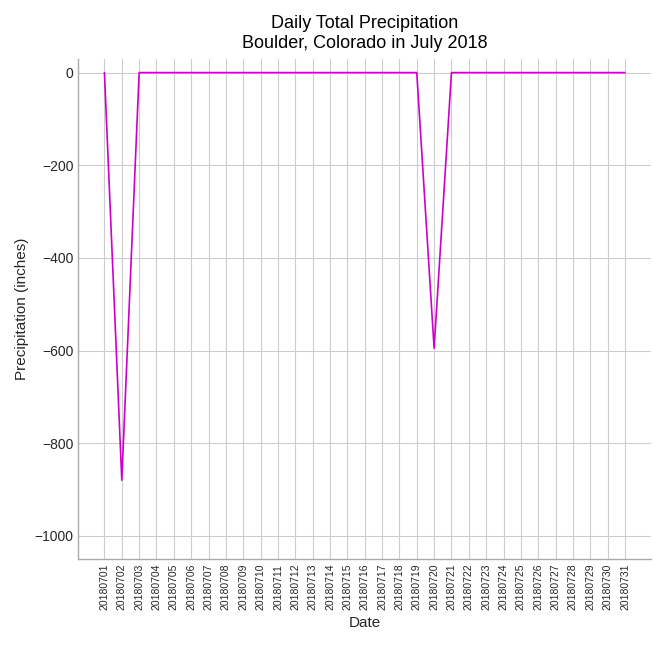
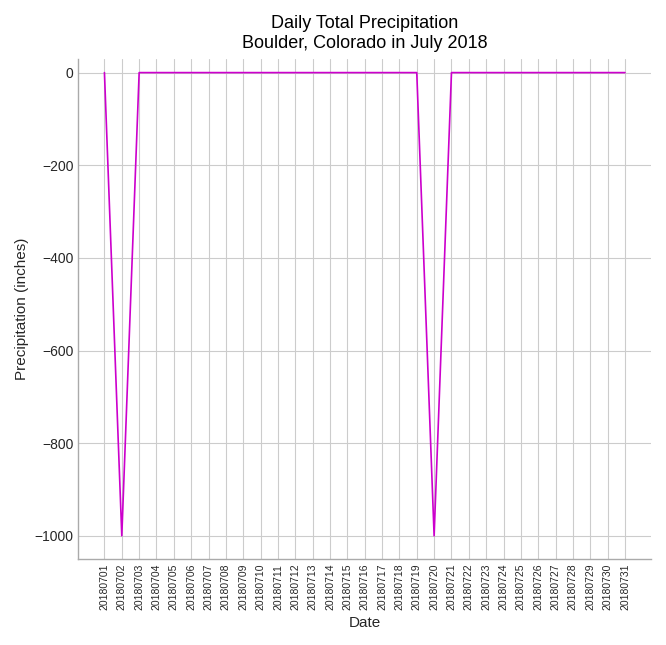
20180702: -880 -> -1000
20180720: -595 -> -1000
